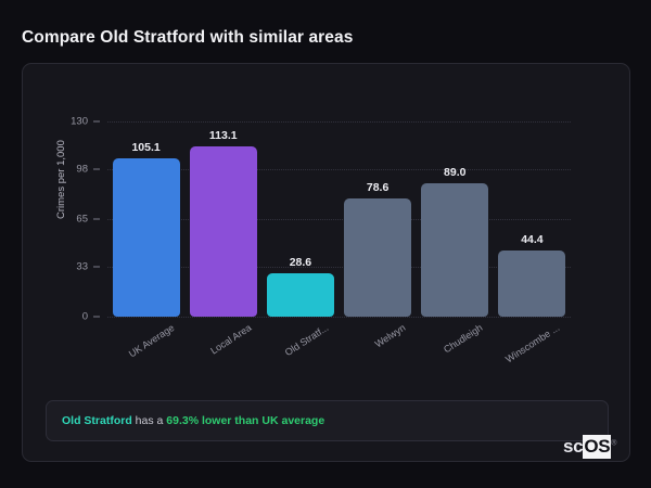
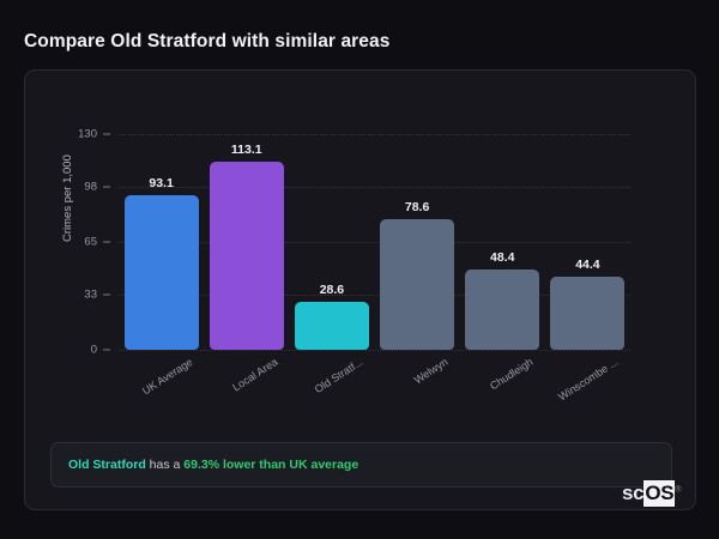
UK Average: 105.1 -> 93.1
Chudleigh: 89.0 -> 48.4
